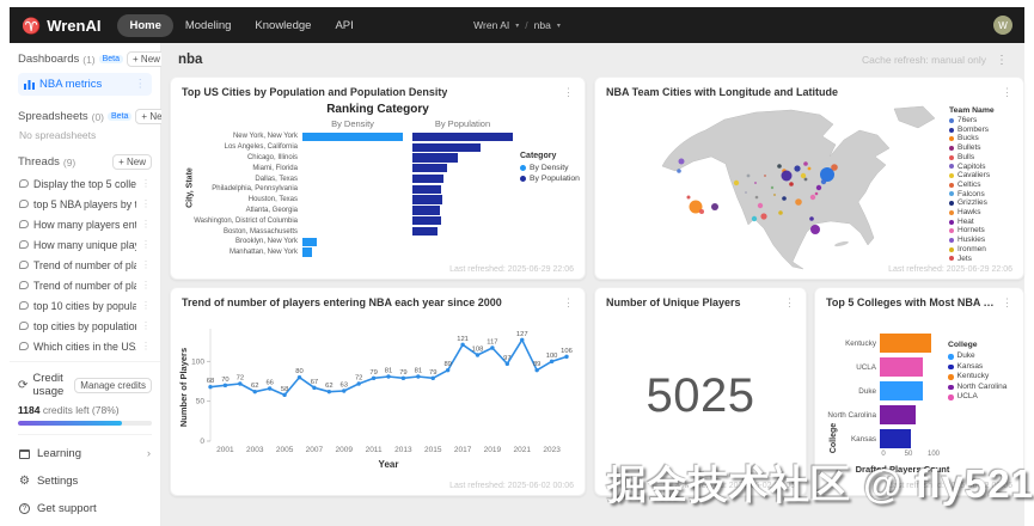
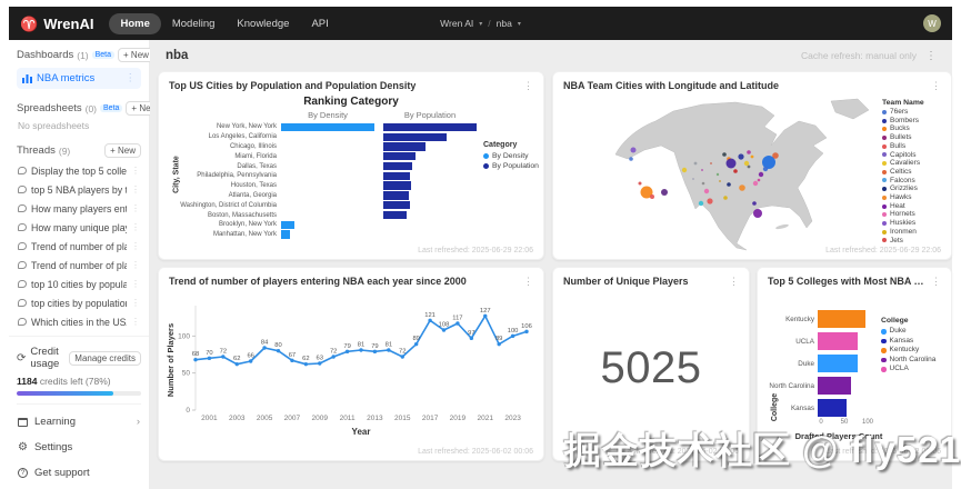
Trend of number of players entering NBA each year since 2000/2005: 58 -> 84
Trend of number of players entering NBA each year since 2000/2015: 79 -> 72
